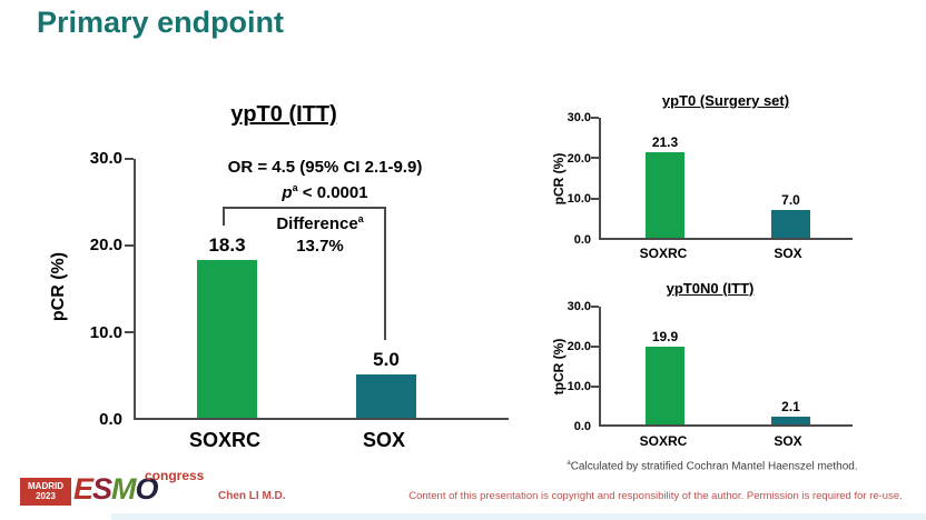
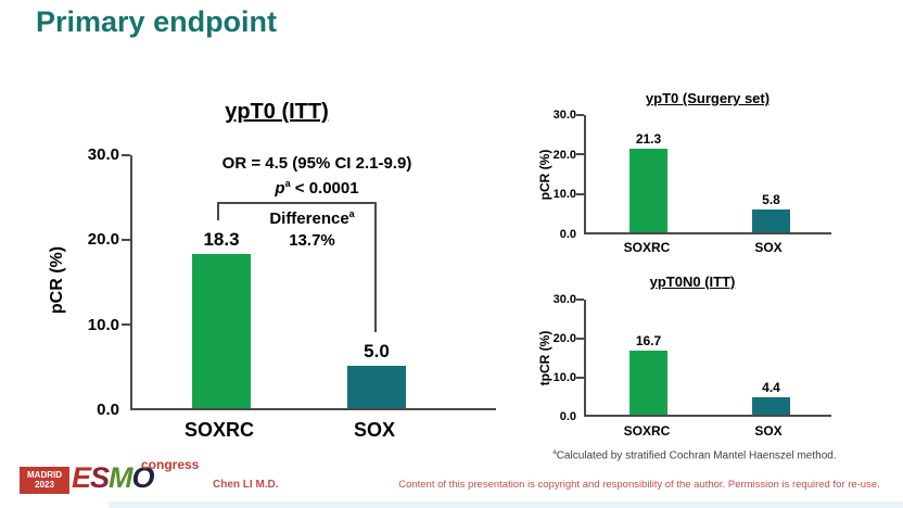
ypT0 (Surgery set)/SOX: 7.0 -> 5.8
ypT0N0 (ITT)/SOXRC: 19.9 -> 16.7
ypT0N0 (ITT)/SOX: 2.1 -> 4.4
